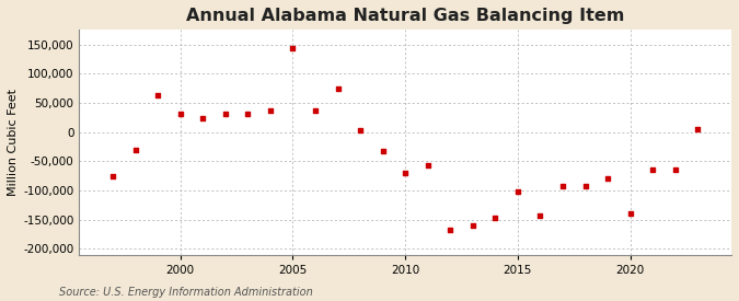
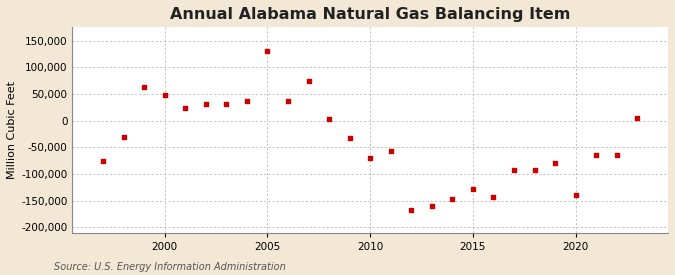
2000: 32,000 -> 48,000
2005: 144,000 -> 130,000
2015: -102,000 -> -128,000
